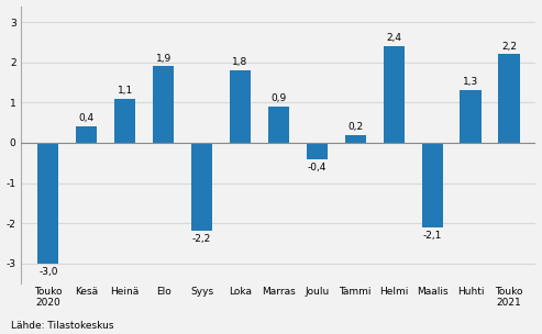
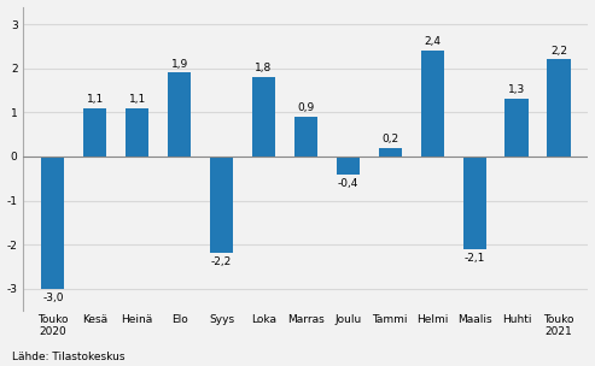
Kesä: 0,4 -> 1,1
